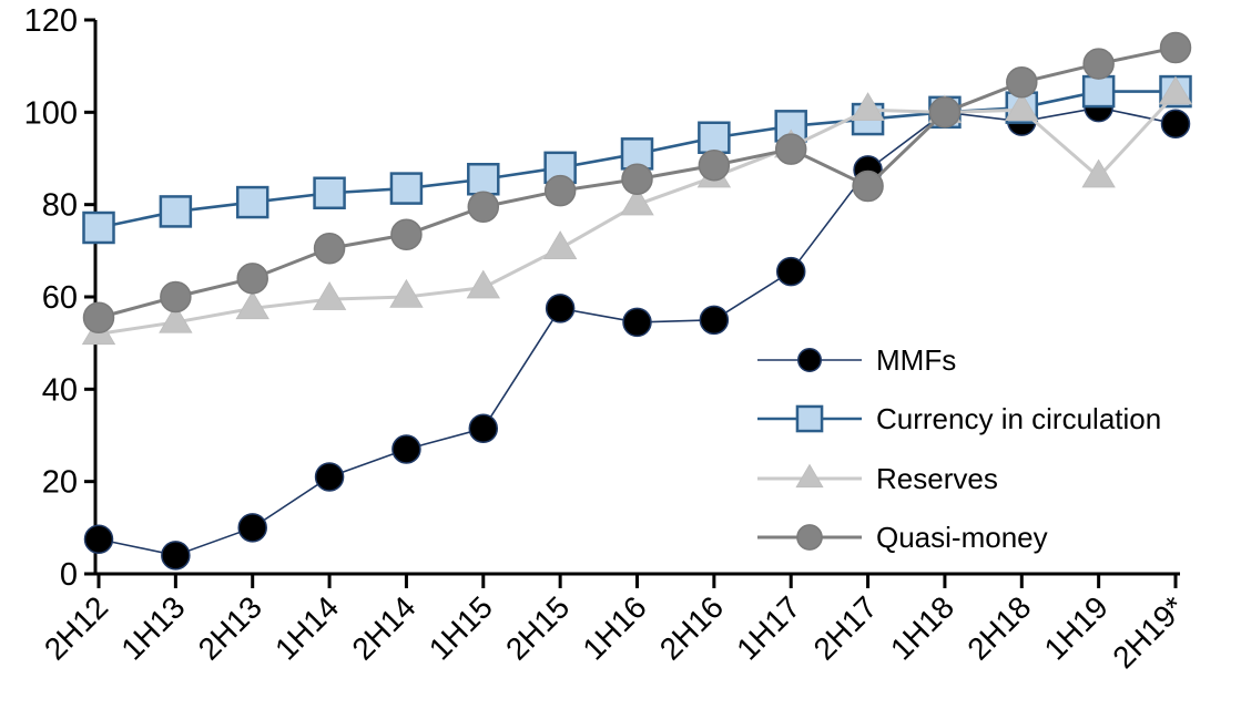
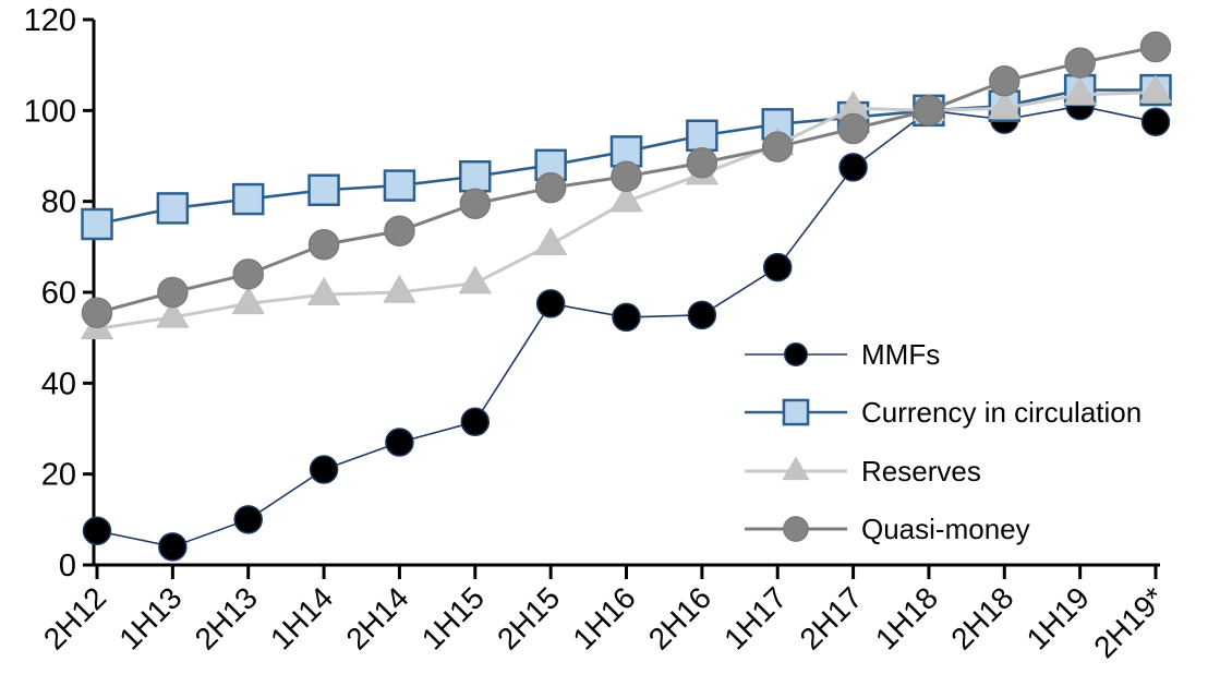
Quasi-money/2H17: 84 -> 96
Reserves/1H19: 86 -> 104
